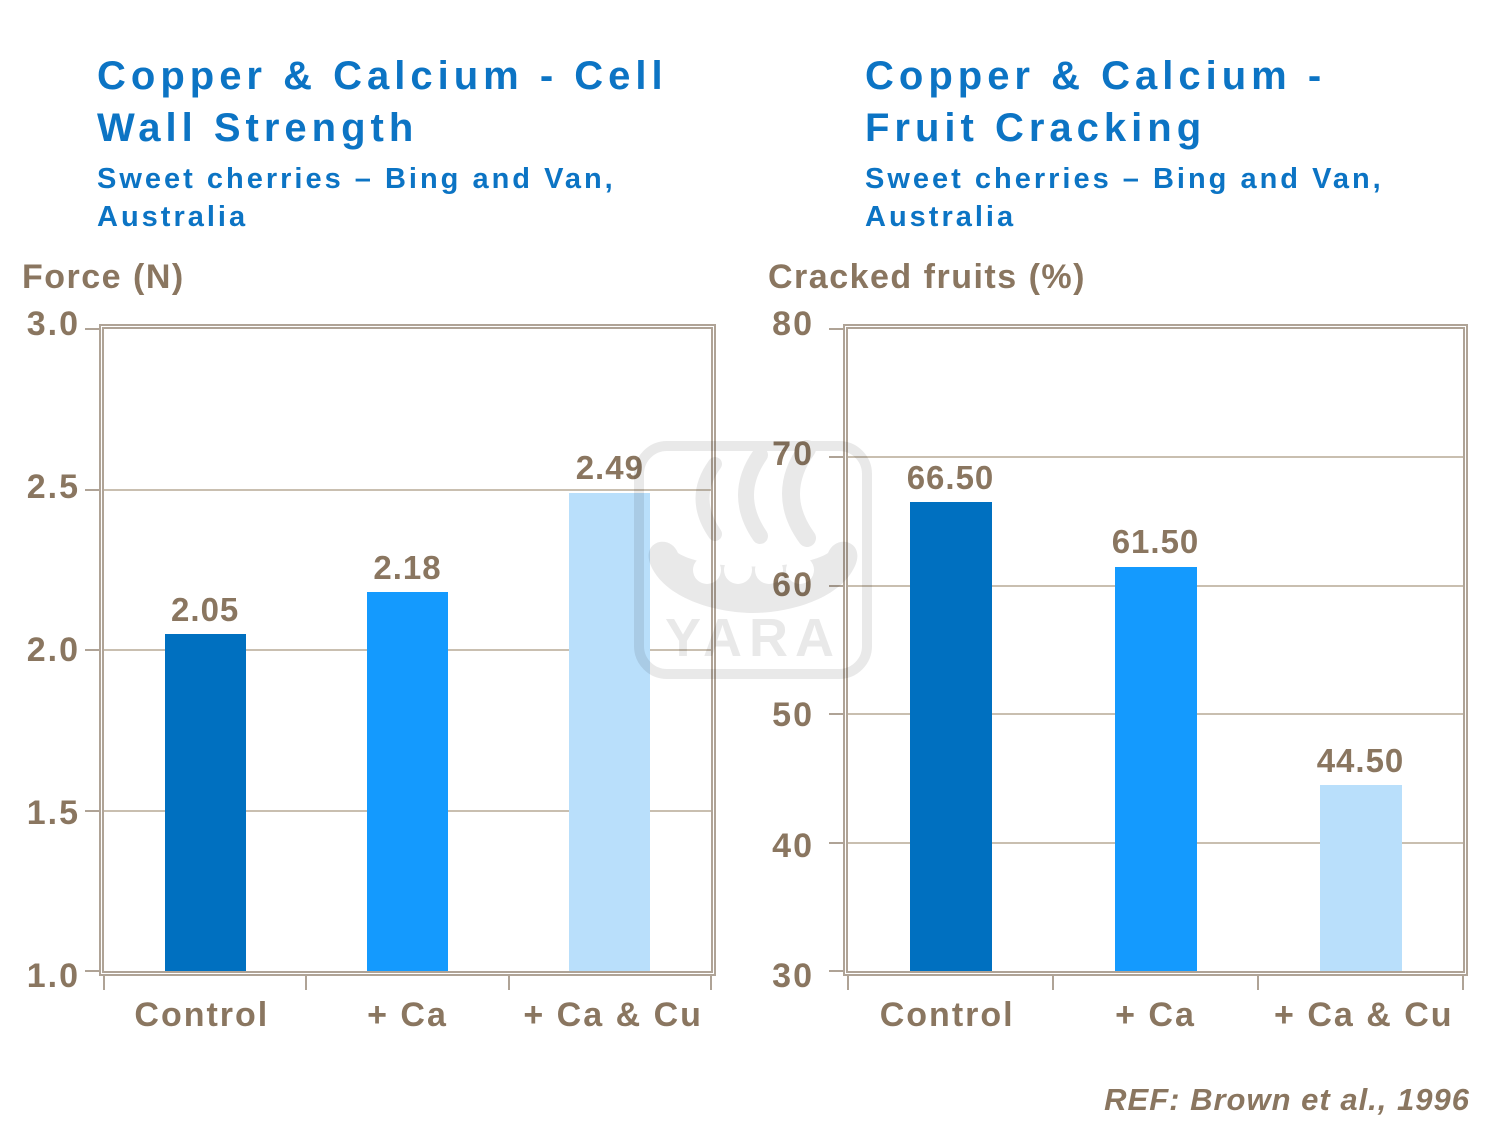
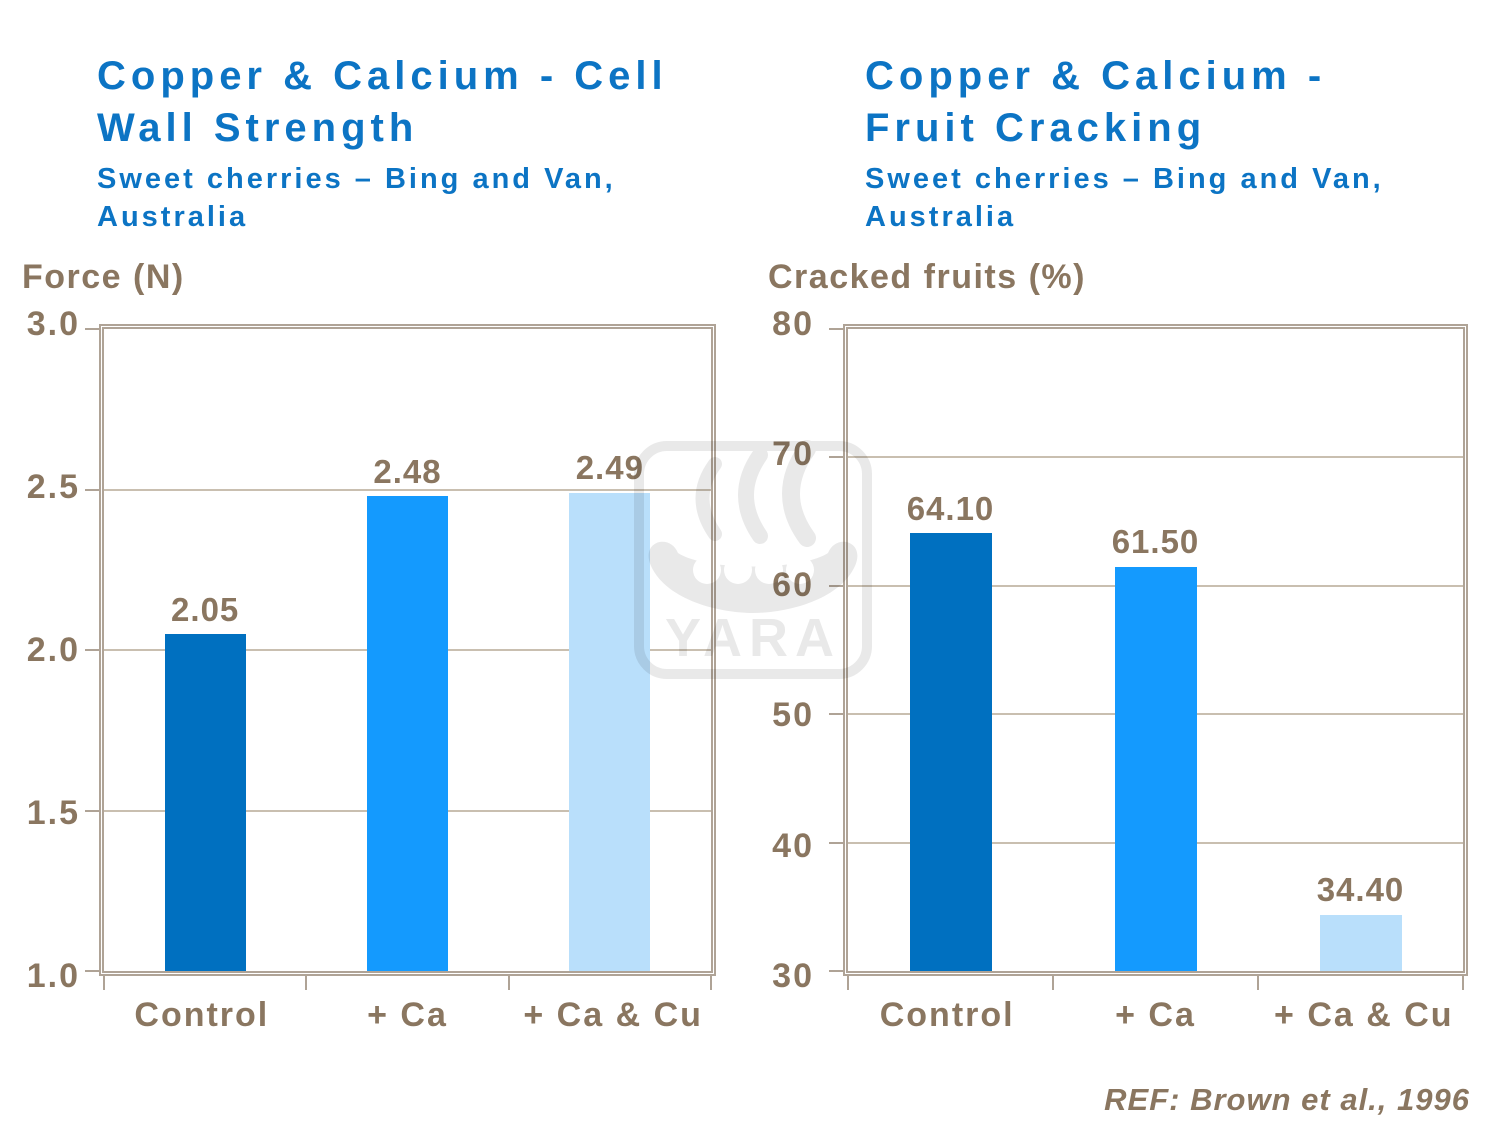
Copper & Calcium - Cell Wall Strength/+ Ca: 2.18 -> 2.48
Copper & Calcium - Fruit Cracking/Control: 66.50 -> 64.10
Copper & Calcium - Fruit Cracking/+ Ca & Cu: 44.50 -> 34.40
